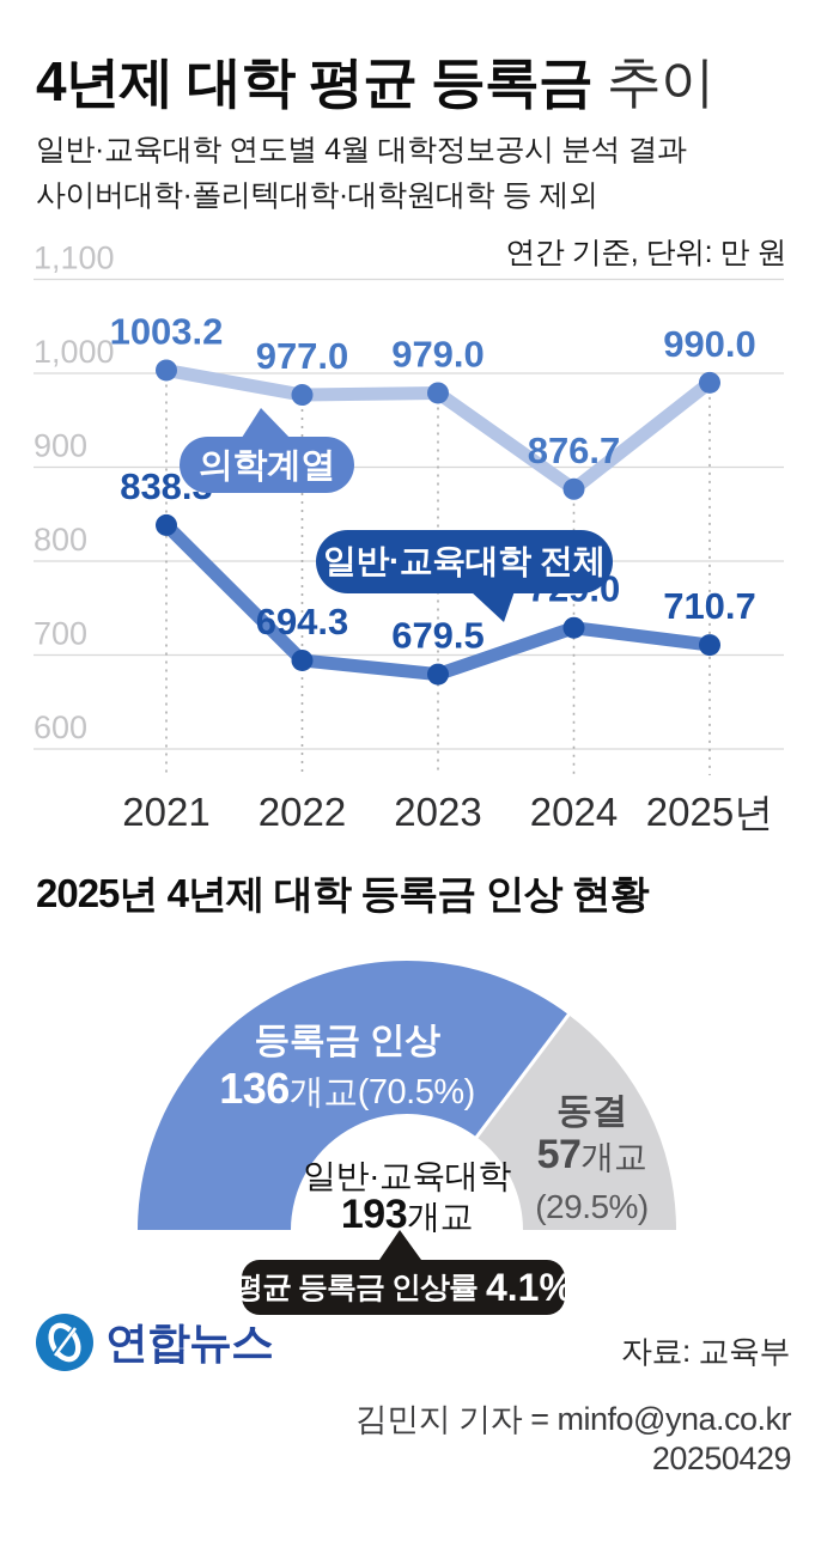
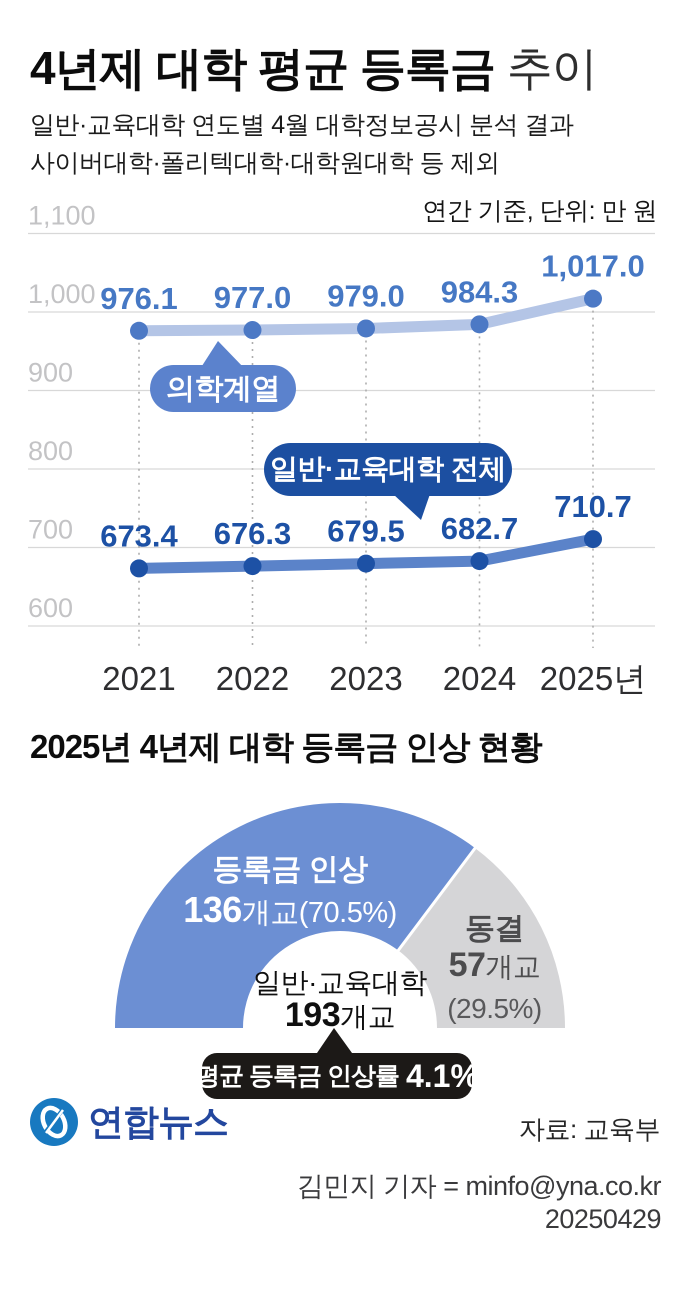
4년제 대학 평균 등록금 추이/의학계열/2021: 1003.2 -> 976.1
4년제 대학 평균 등록금 추이/일반·교육대학 전체/2021: 838.3 -> 673.4
4년제 대학 평균 등록금 추이/일반·교육대학 전체/2022: 694.3 -> 676.3
4년제 대학 평균 등록금 추이/의학계열/2024: 876.7 -> 984.3
4년제 대학 평균 등록금 추이/일반·교육대학 전체/2024: 729.0 -> 682.7
4년제 대학 평균 등록금 추이/의학계열/2025년: 990.0 -> 1,017.0
